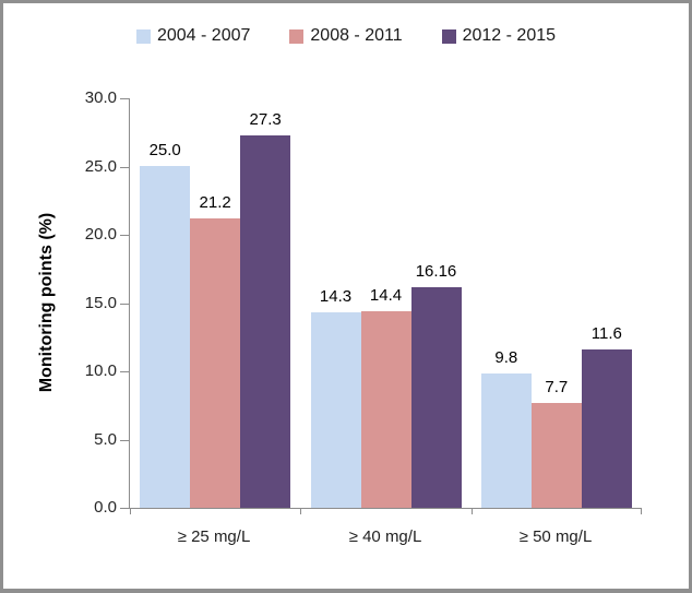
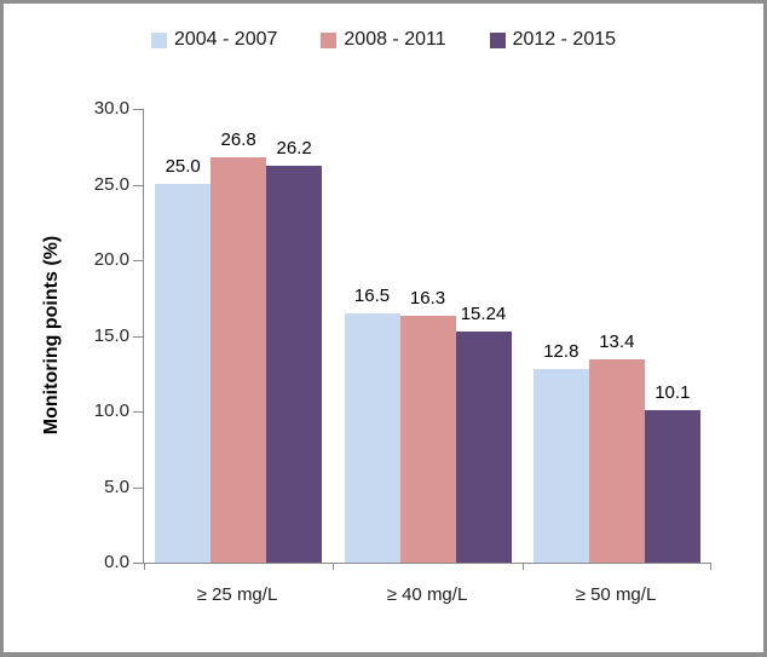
2008 - 2011/≥ 25 mg/L: 21.2 -> 26.8
2012 - 2015/≥ 25 mg/L: 27.3 -> 26.2
2004 - 2007/≥ 40 mg/L: 14.3 -> 16.5
2008 - 2011/≥ 40 mg/L: 14.4 -> 16.3
2012 - 2015/≥ 40 mg/L: 16.16 -> 15.24
2004 - 2007/≥ 50 mg/L: 9.8 -> 12.8
2008 - 2011/≥ 50 mg/L: 7.7 -> 13.4
2012 - 2015/≥ 50 mg/L: 11.6 -> 10.1
